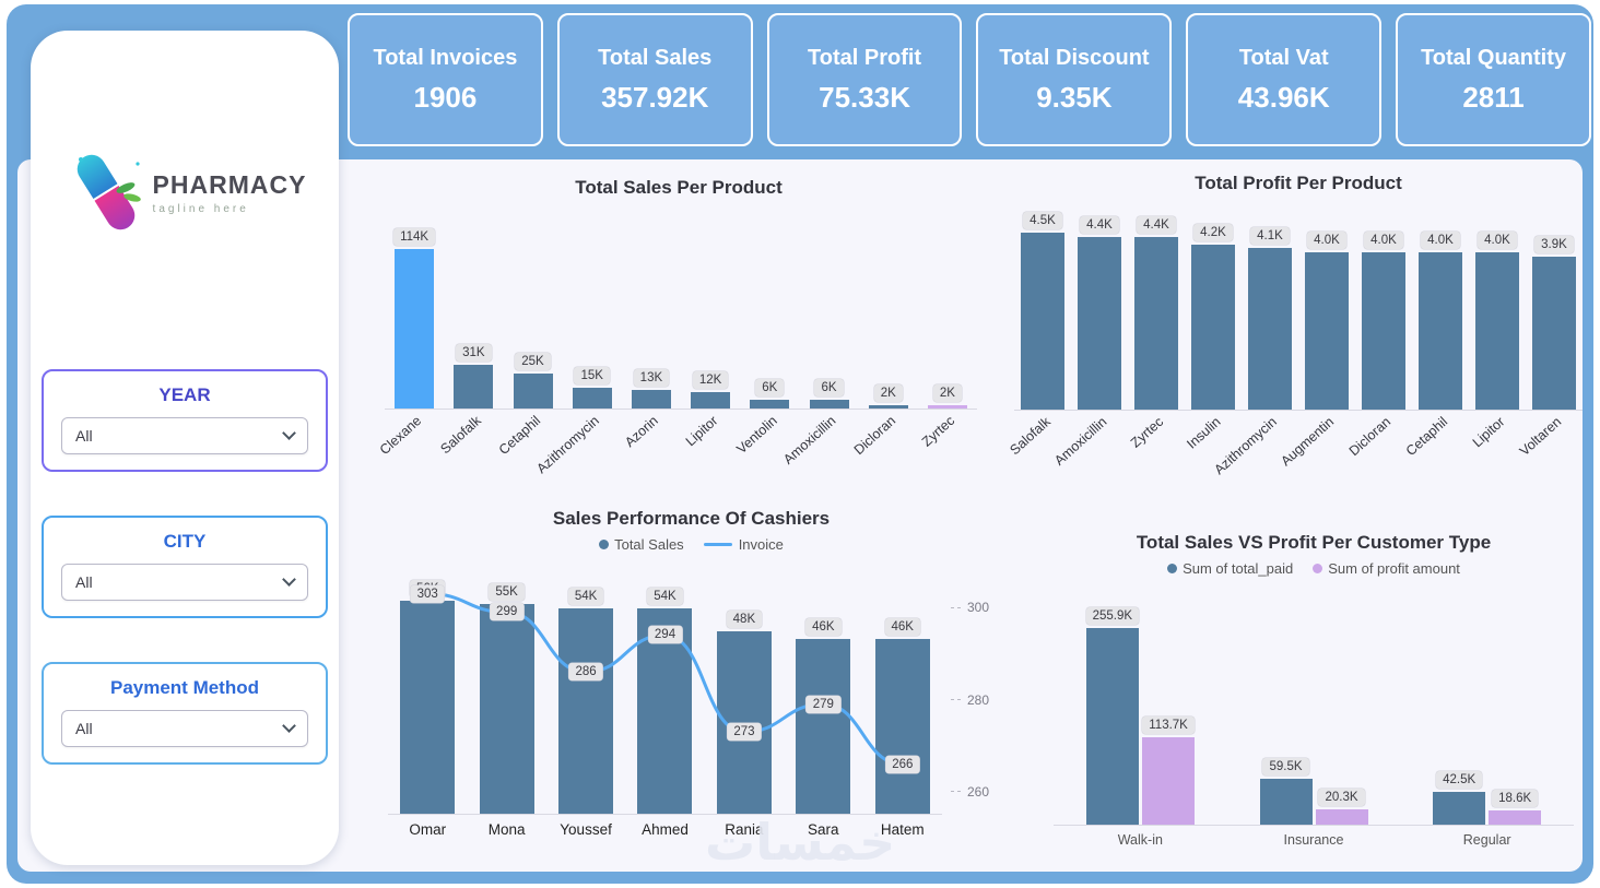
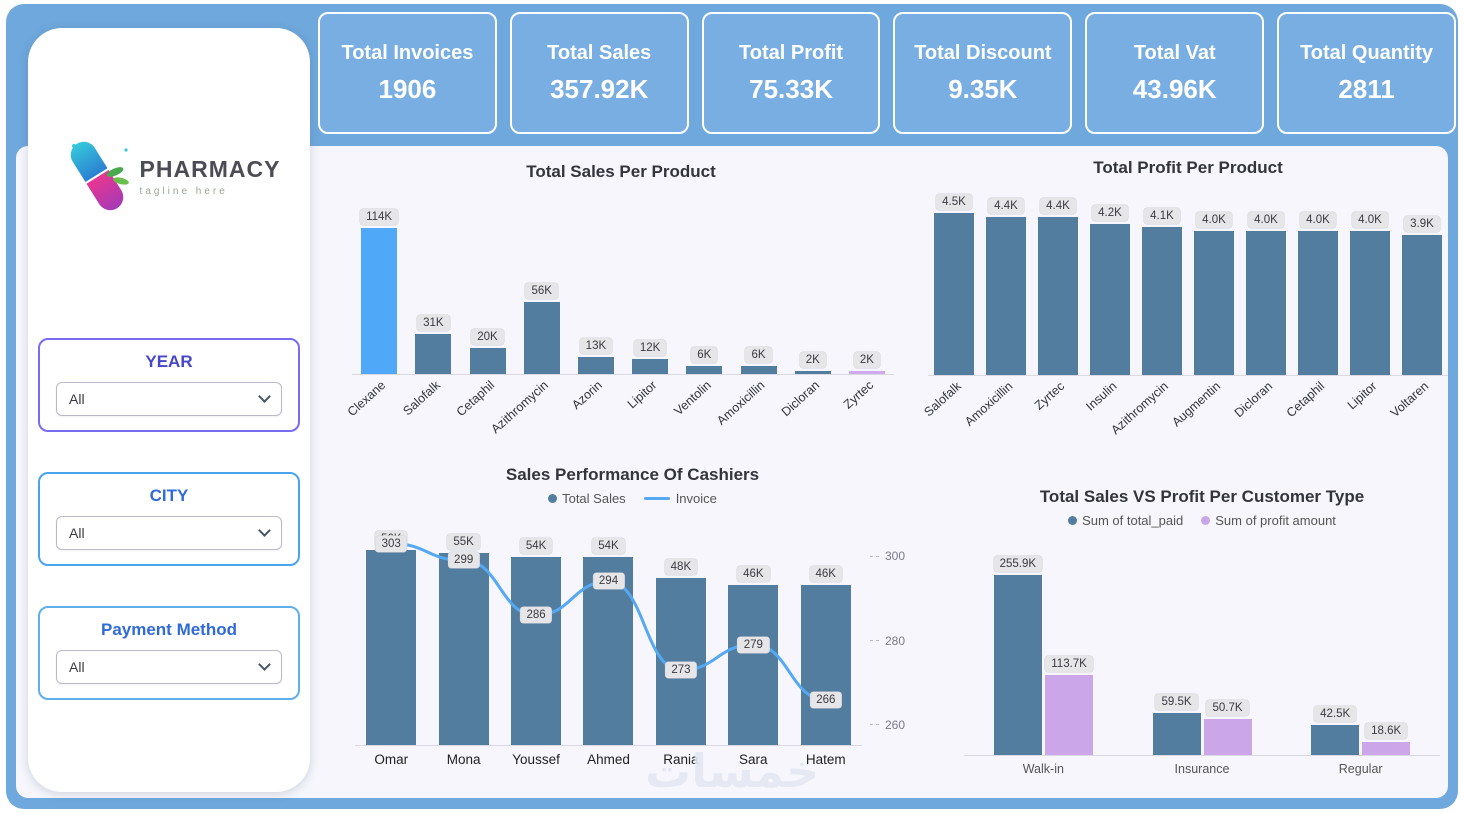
Total Sales Per Product/Cetaphil: 25K -> 20K
Total Sales Per Product/Azithromycin: 15K -> 56K
Total Sales VS Profit Per Customer Type/Sum of profit amount/Insurance: 20.3K -> 50.7K
